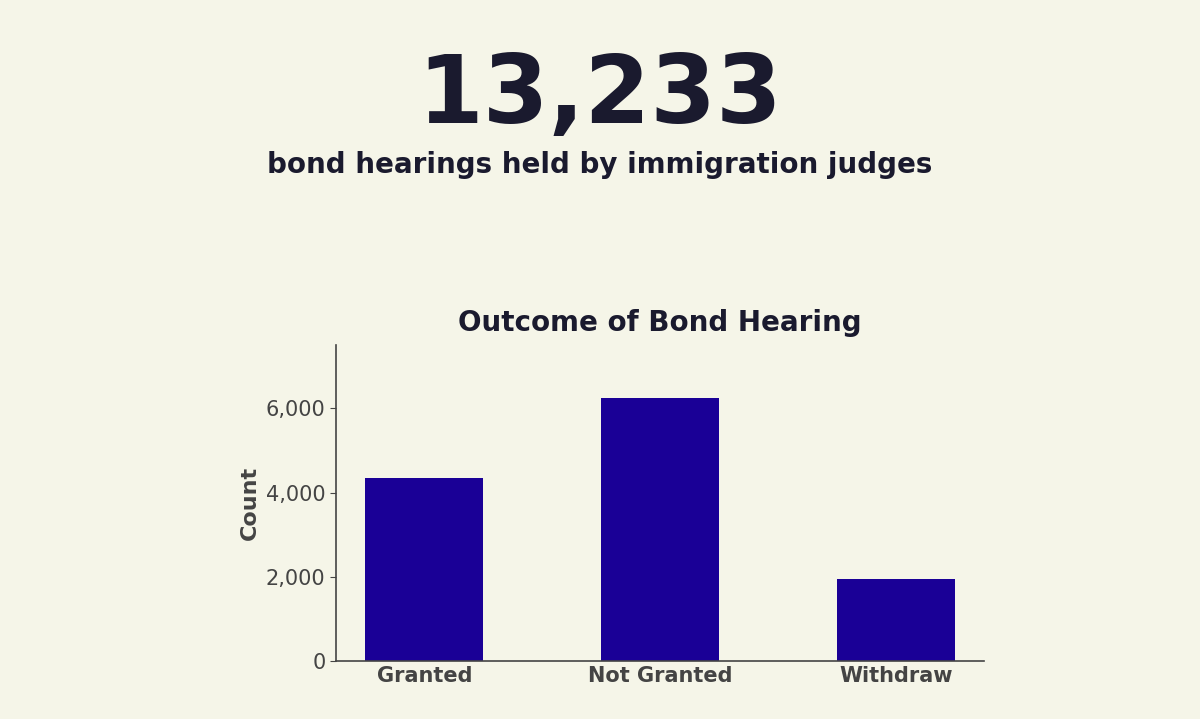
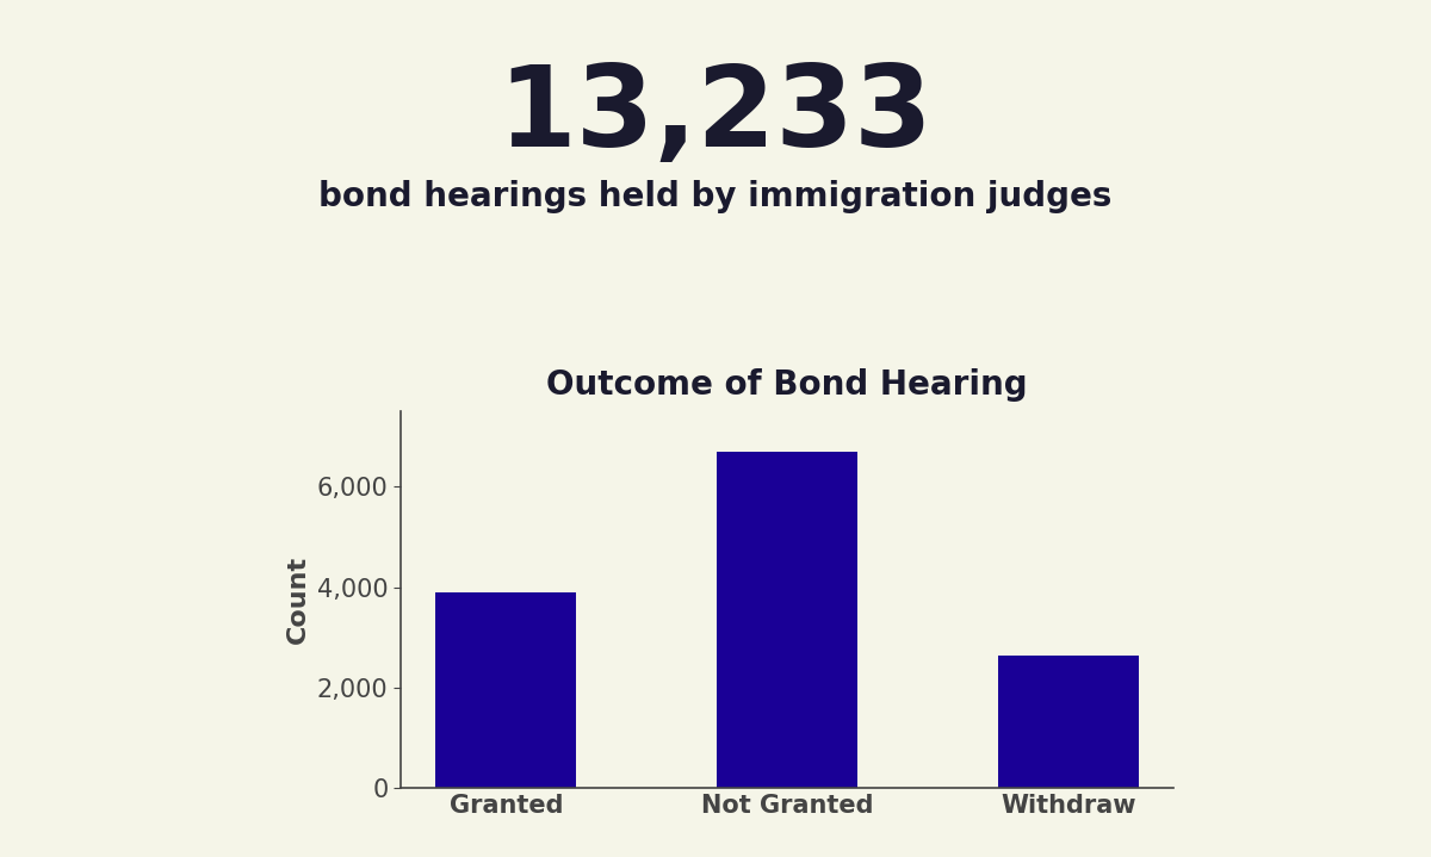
Granted: 4,350 -> 3,890
Not Granted: 6,250 -> 6,700
Withdraw: 1,950 -> 2,640
